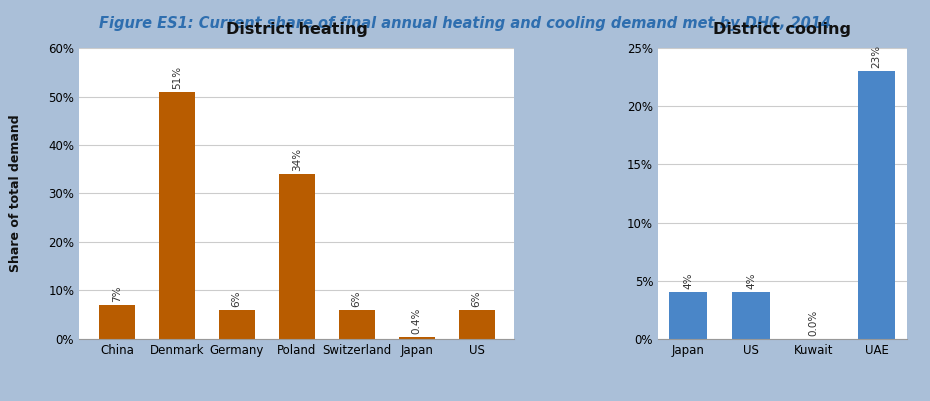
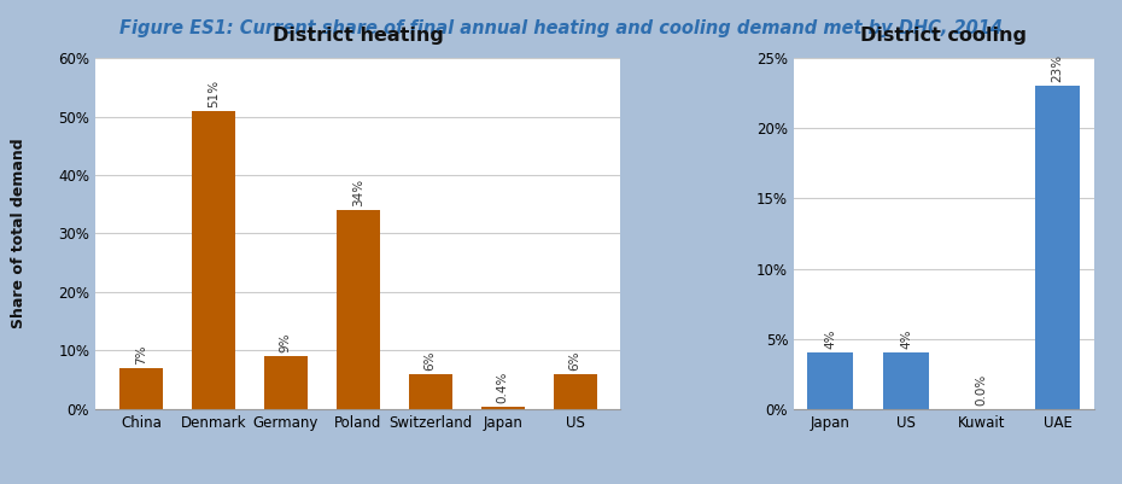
Germany: 6% -> 9%
